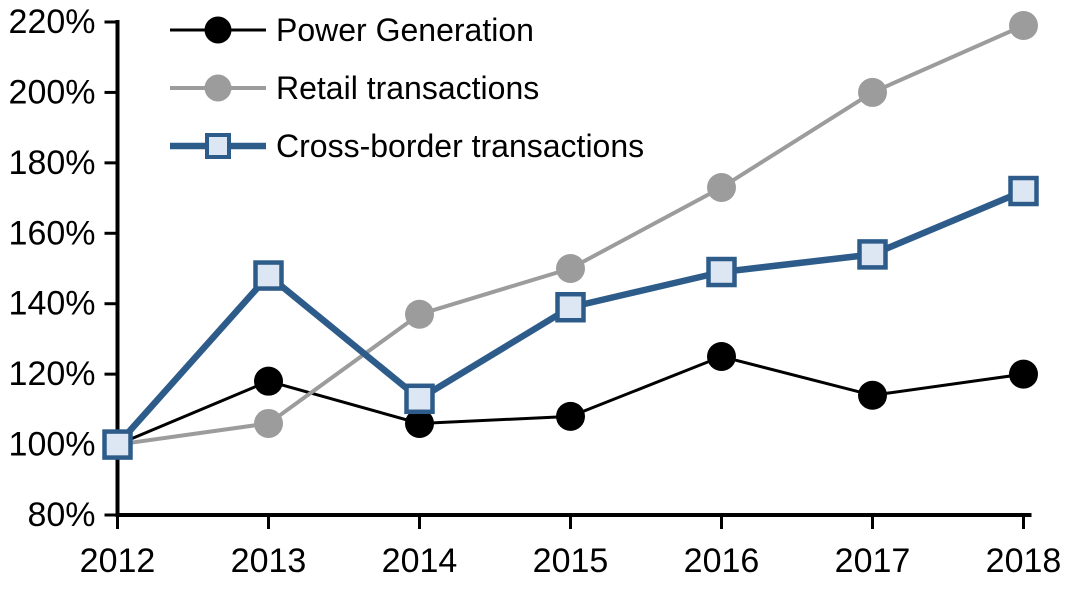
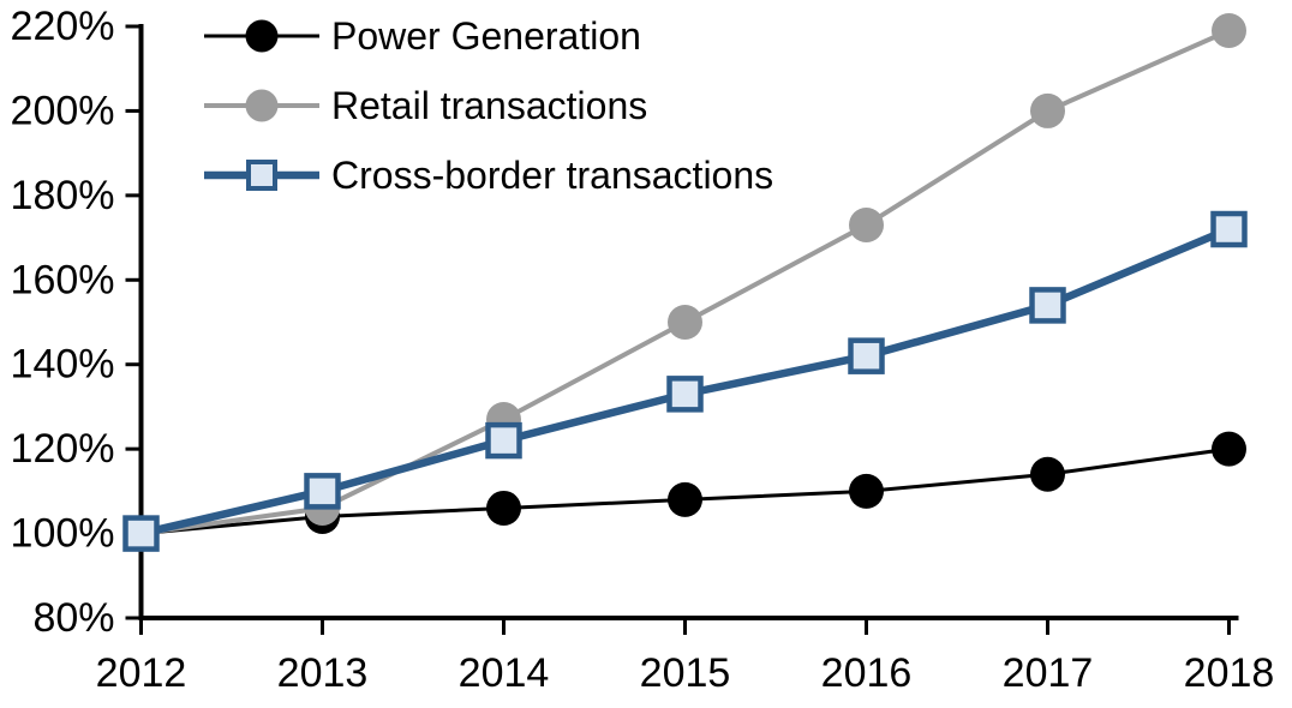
Power Generation/2013: 118% -> 104%
Cross-border transactions/2013: 148% -> 110%
Retail transactions/2014: 137% -> 127%
Cross-border transactions/2014: 113% -> 122%
Cross-border transactions/2015: 139% -> 133%
Power Generation/2016: 125% -> 110%
Cross-border transactions/2016: 149% -> 142%
